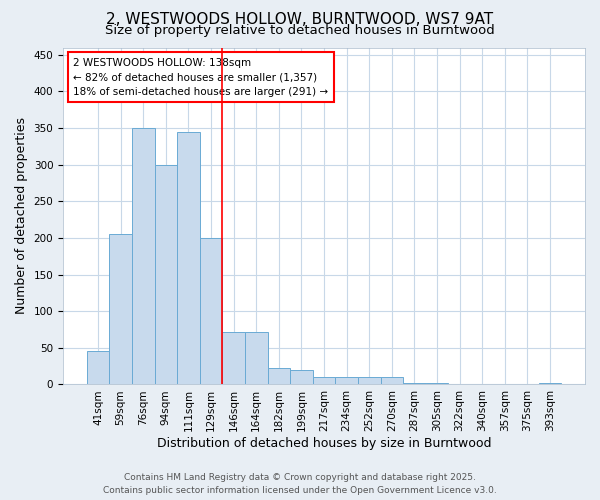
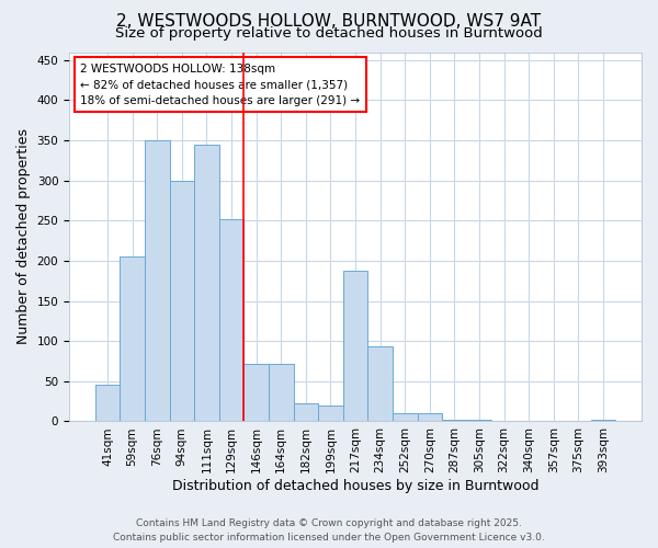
129sqm: 200 -> 252
217sqm: 10 -> 188
234sqm: 10 -> 94
